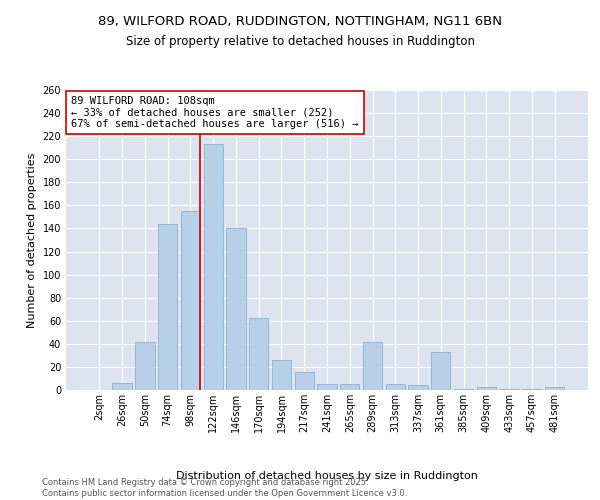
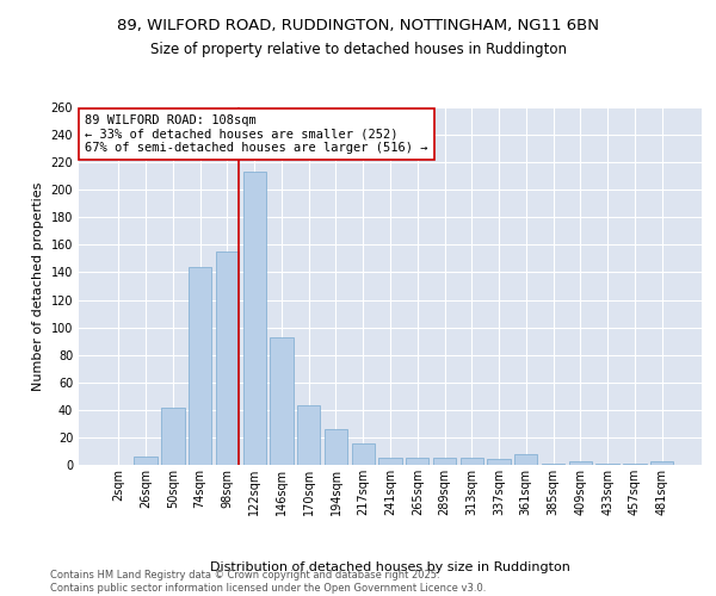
146sqm: 140 -> 93
170sqm: 62 -> 43
289sqm: 42 -> 5
361sqm: 33 -> 8
